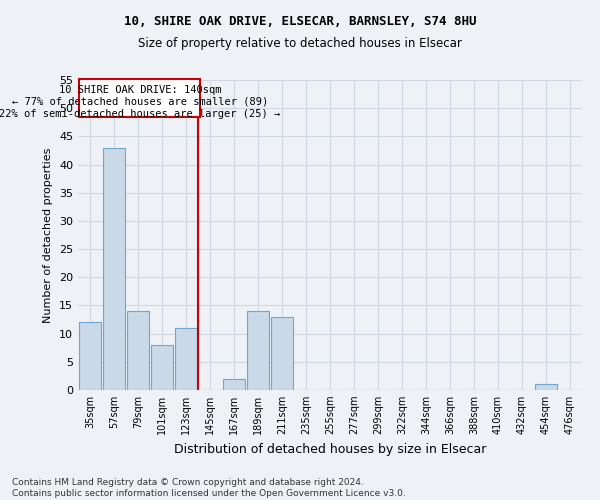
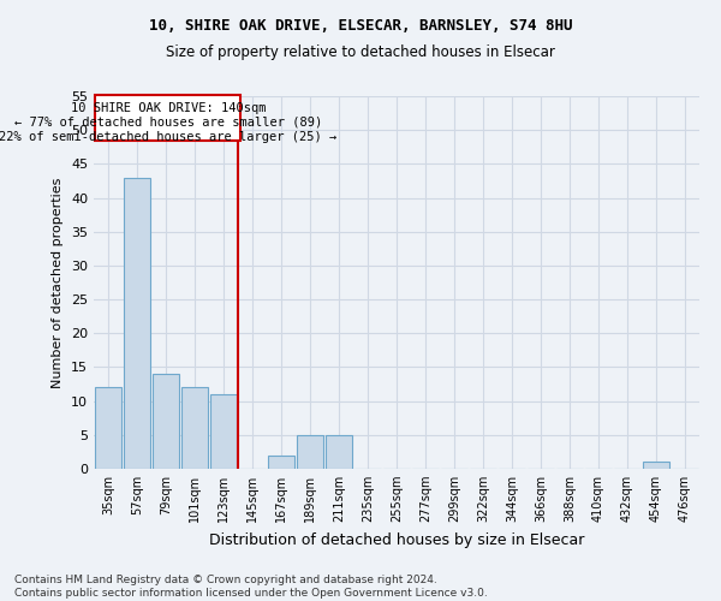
101sqm: 8 -> 12
189sqm: 14 -> 5
211sqm: 13 -> 5
